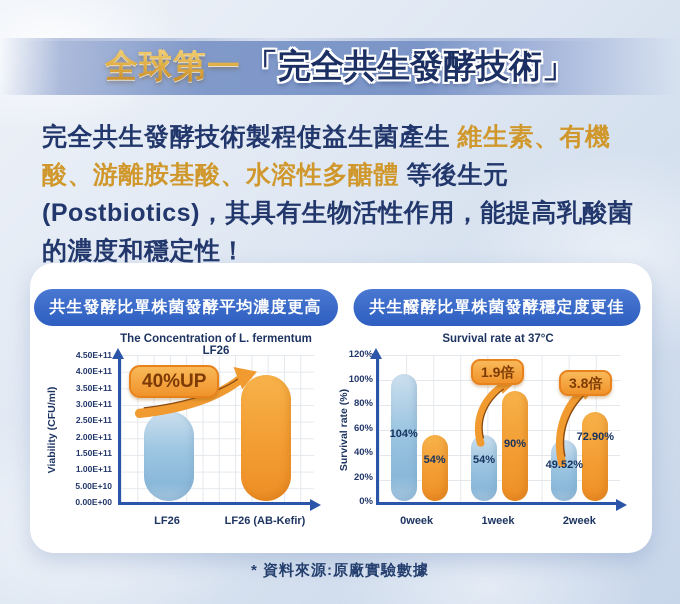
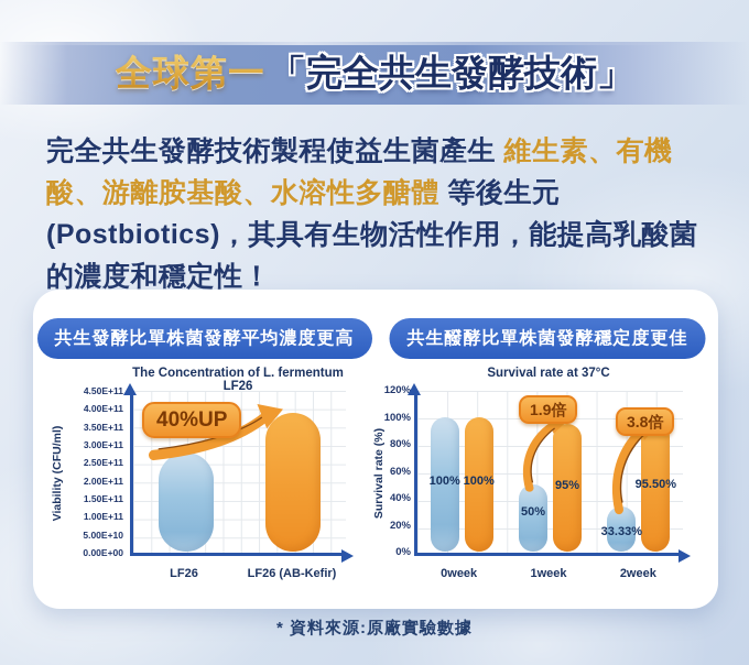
Survival rate at 37°C/LF26/0week: 104% -> 100%
Survival rate at 37°C/LF26 (AB-Kefir)/0week: 54% -> 100%
Survival rate at 37°C/LF26/1week: 54% -> 50%
Survival rate at 37°C/LF26 (AB-Kefir)/1week: 90% -> 95%
Survival rate at 37°C/LF26/2week: 49.52% -> 33.33%
Survival rate at 37°C/LF26 (AB-Kefir)/2week: 72.90% -> 95.50%
